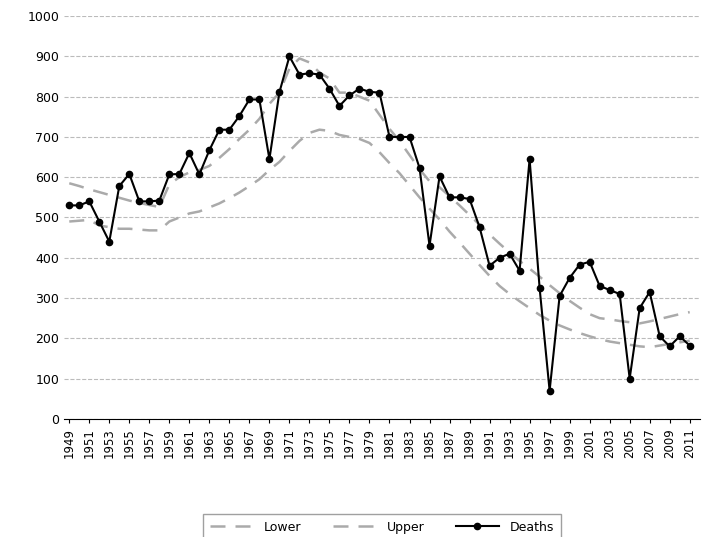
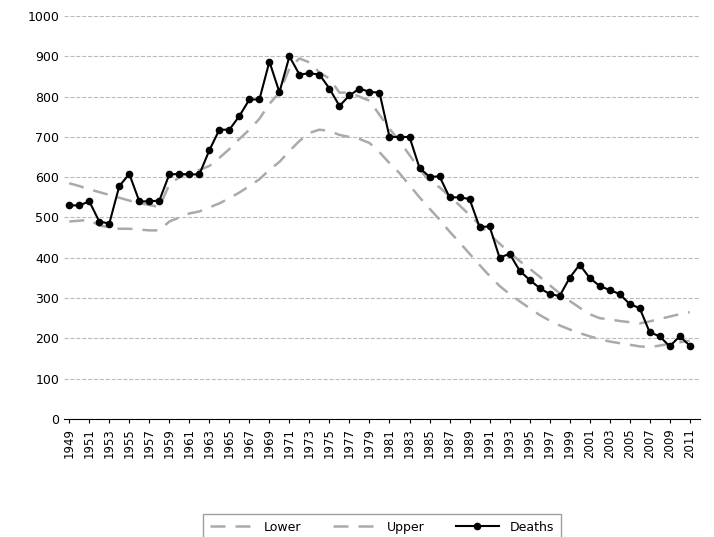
Deaths/1953: 440 -> 485
Deaths/1961: 660 -> 607
Deaths/1969: 645 -> 887
Deaths/1985: 430 -> 601
Deaths/1991: 380 -> 478
Deaths/1995: 645 -> 345
Deaths/1997: 70 -> 310
Deaths/2001: 390 -> 350
Deaths/2005: 100 -> 285
Deaths/2007: 315 -> 215
